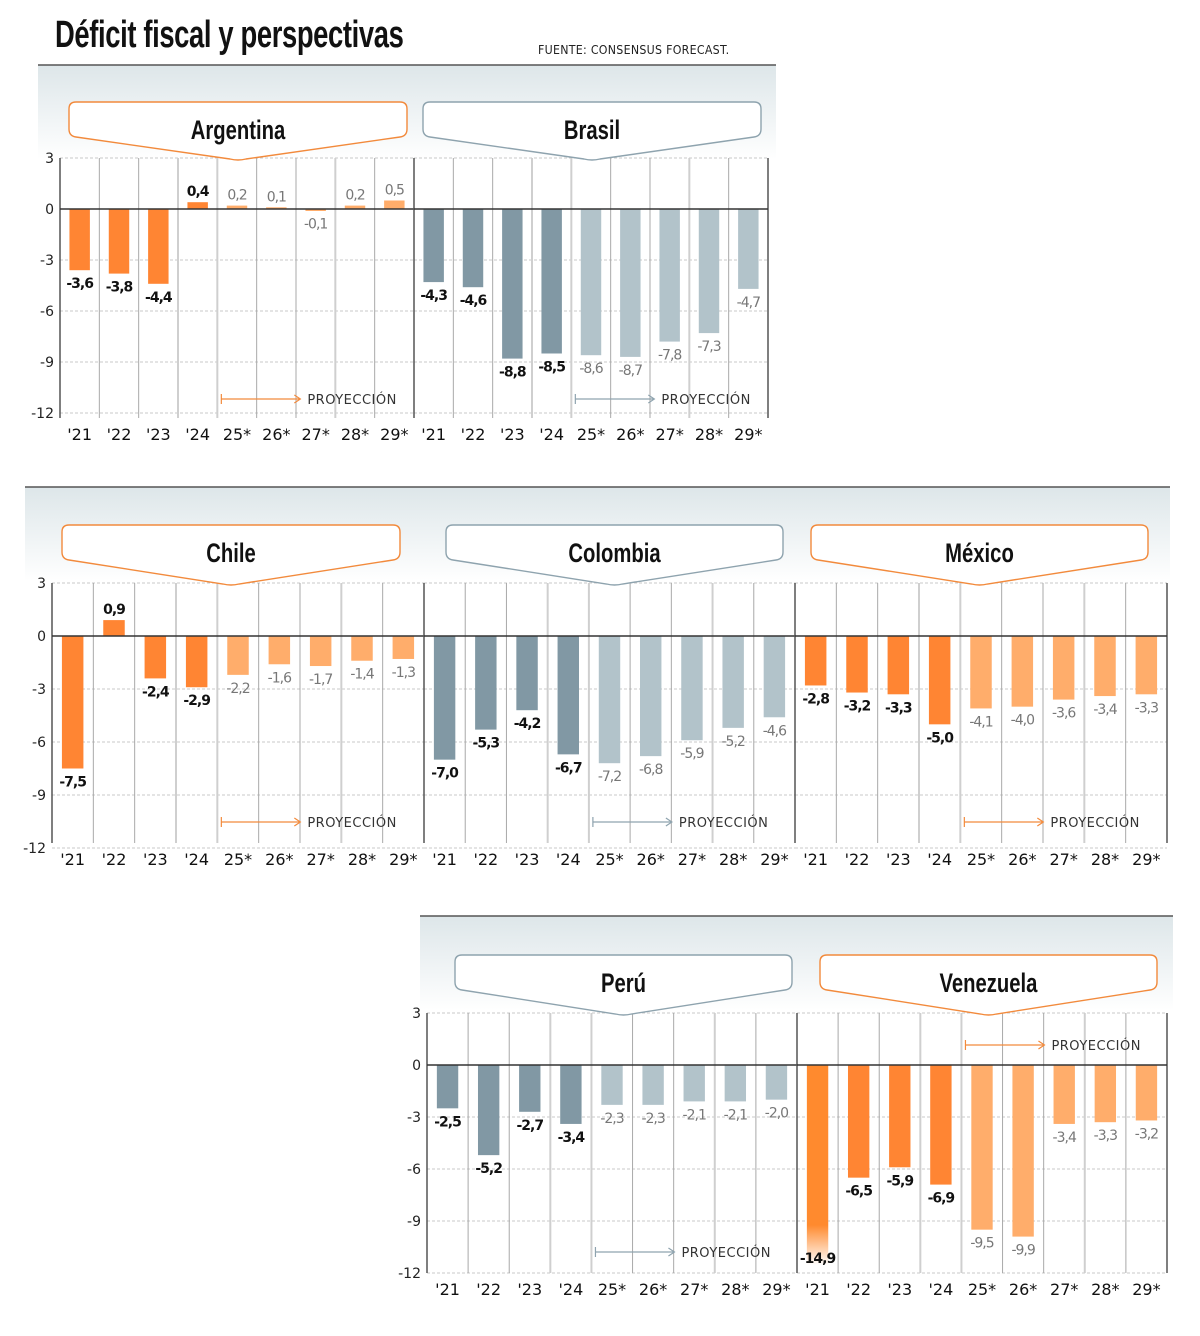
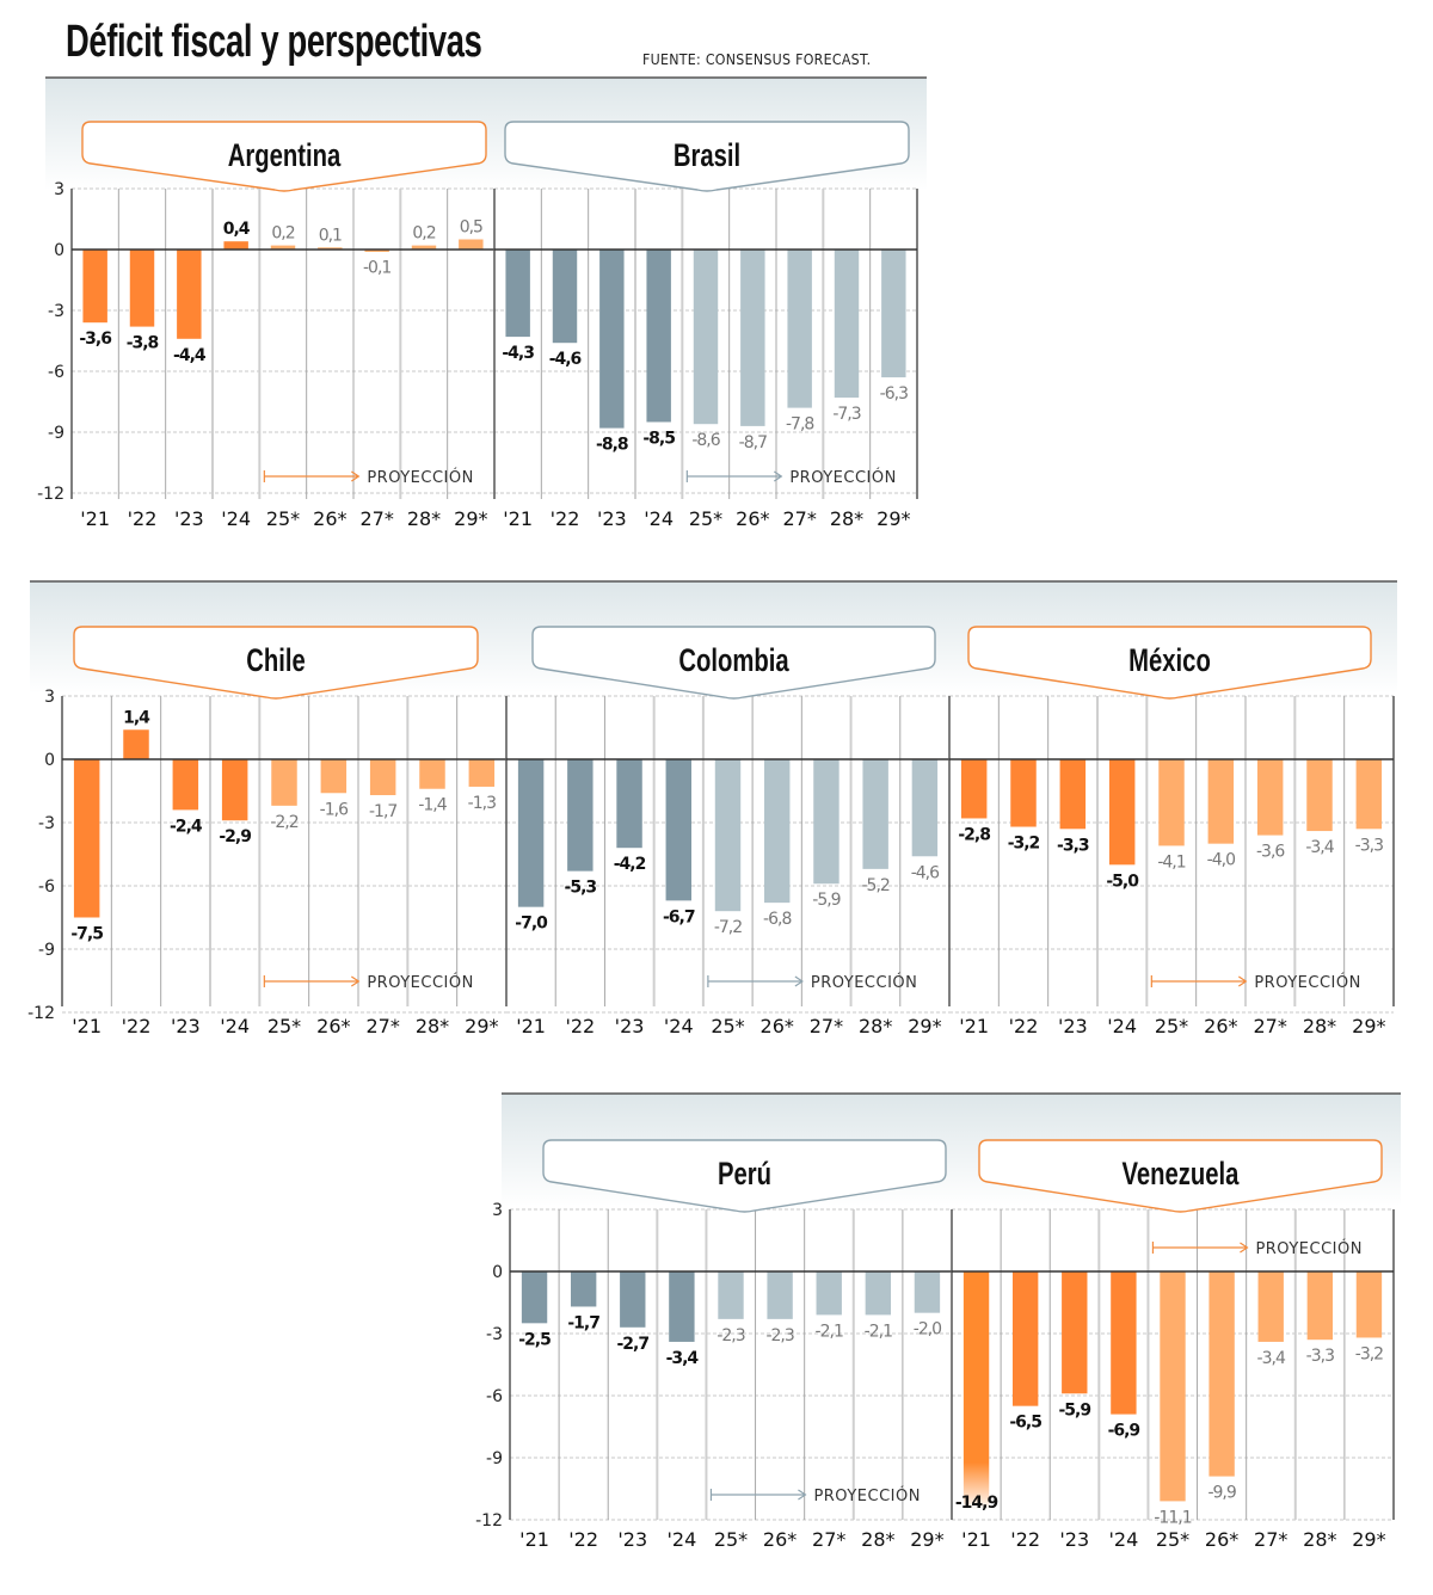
Brasil/29*: -4,7 -> -6,3
Chile/'22: 0,9 -> 1,4
Perú/'22: -5,2 -> -1,7
Venezuela/25*: -9,5 -> -11,1
